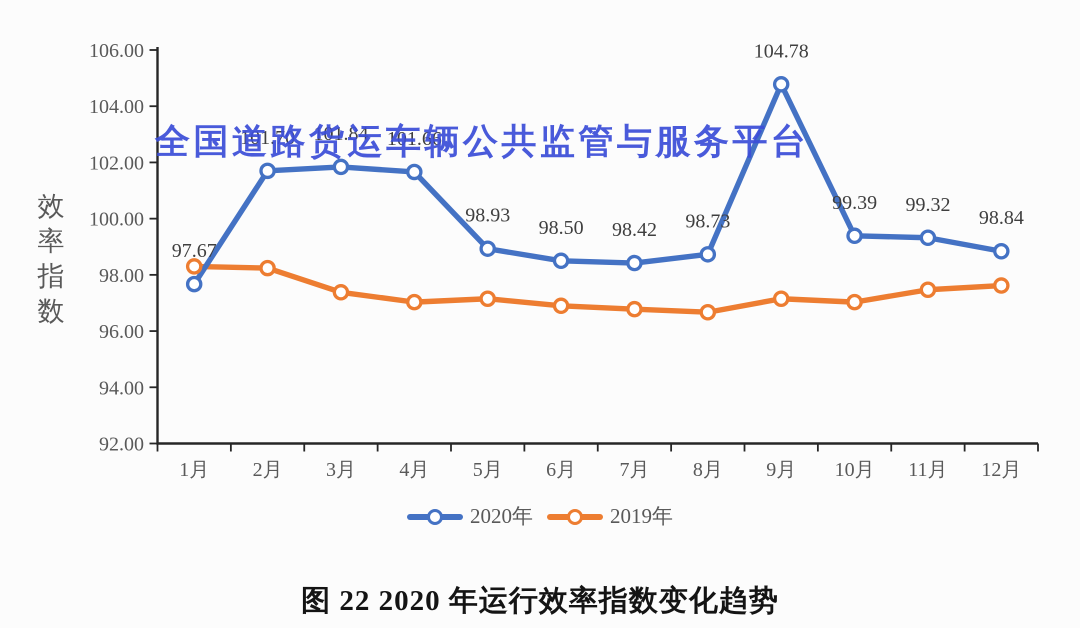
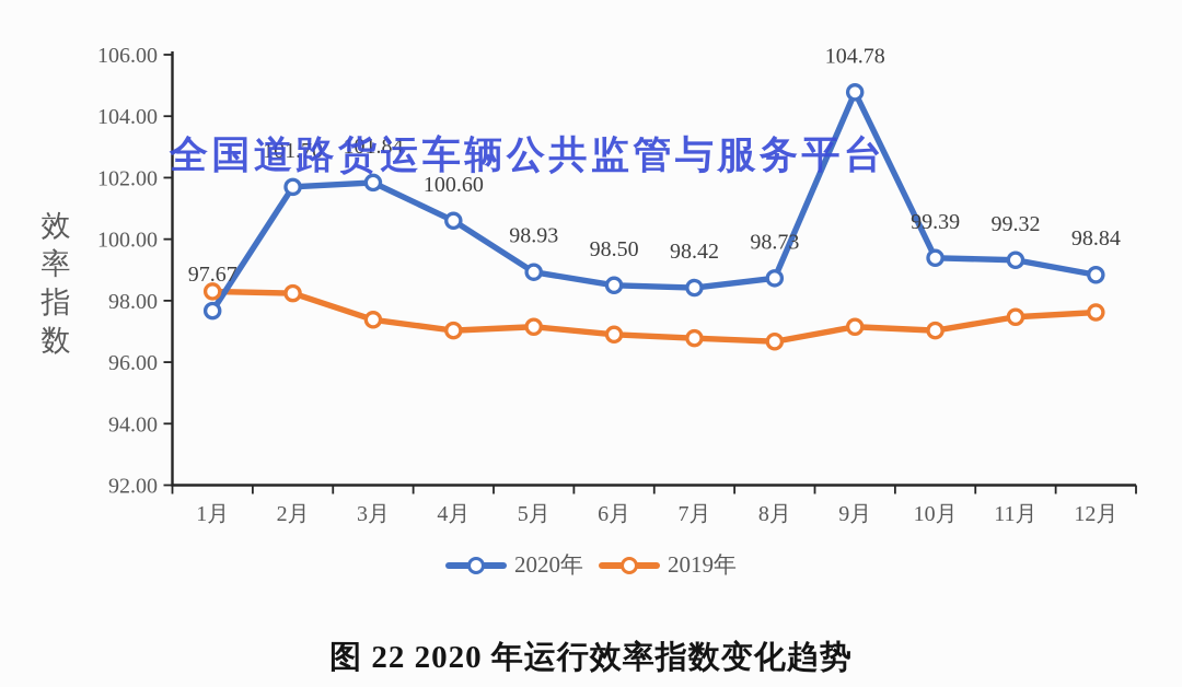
2020年/4月: 101.66 -> 100.60
